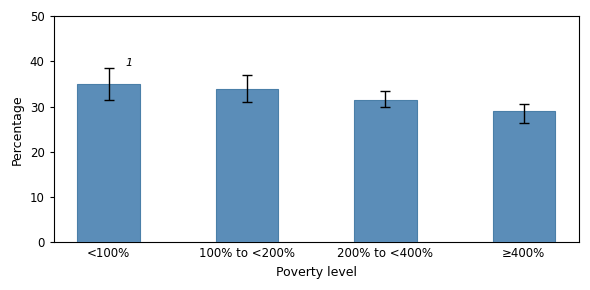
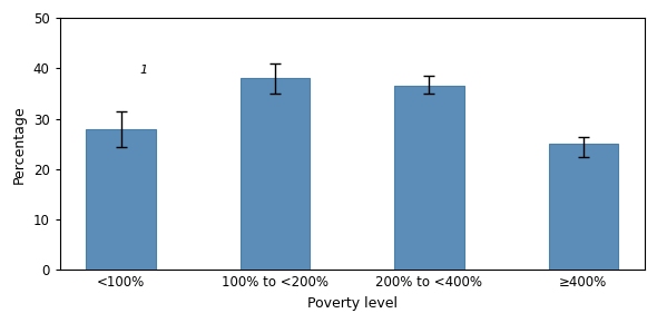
<100%: 35.0 -> 28.0
100% to <200%: 34.0 -> 38.0
200% to <400%: 31.5 -> 36.5
≥400%: 29.0 -> 25.0
